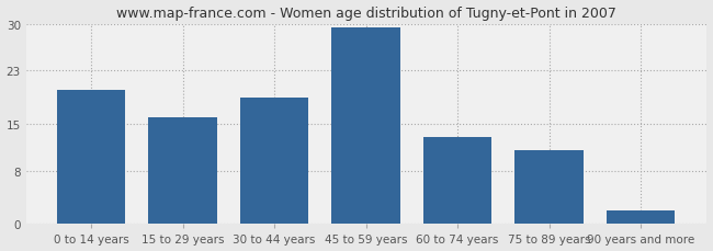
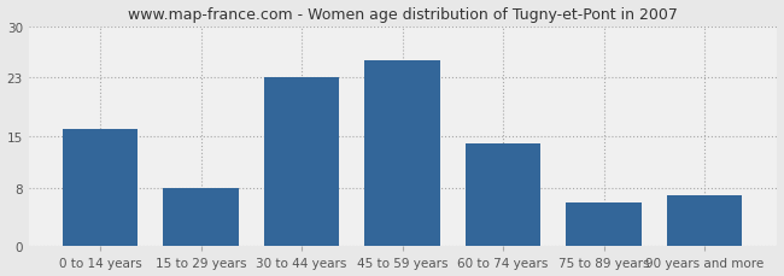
0 to 14 years: 20.0 -> 16.0
15 to 29 years: 16.0 -> 8.0
30 to 44 years: 19.0 -> 23.0
45 to 59 years: 29.5 -> 25.4
60 to 74 years: 13.0 -> 14.0
75 to 89 years: 11.0 -> 6.0
90 years and more: 2.0 -> 7.0
